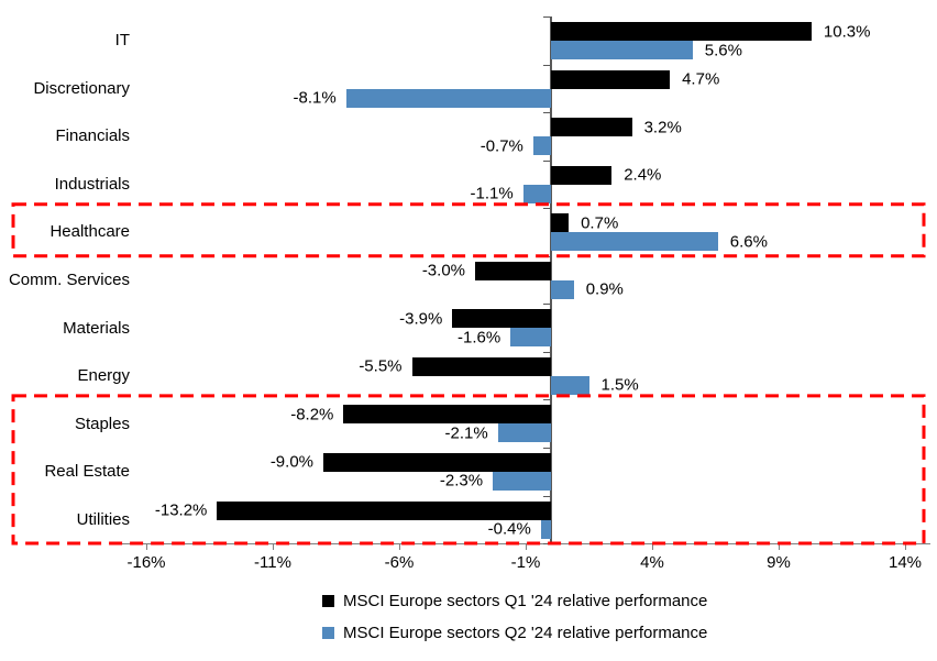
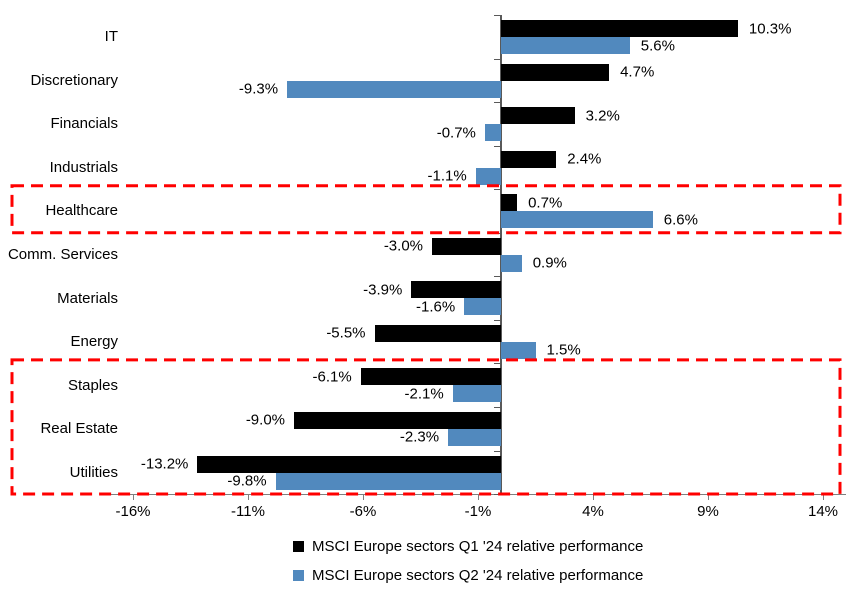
MSCI Europe sectors Q2 '24 relative performance/Discretionary: -8.1% -> -9.3%
MSCI Europe sectors Q1 '24 relative performance/Staples: -8.2% -> -6.1%
MSCI Europe sectors Q2 '24 relative performance/Utilities: -0.4% -> -9.8%
